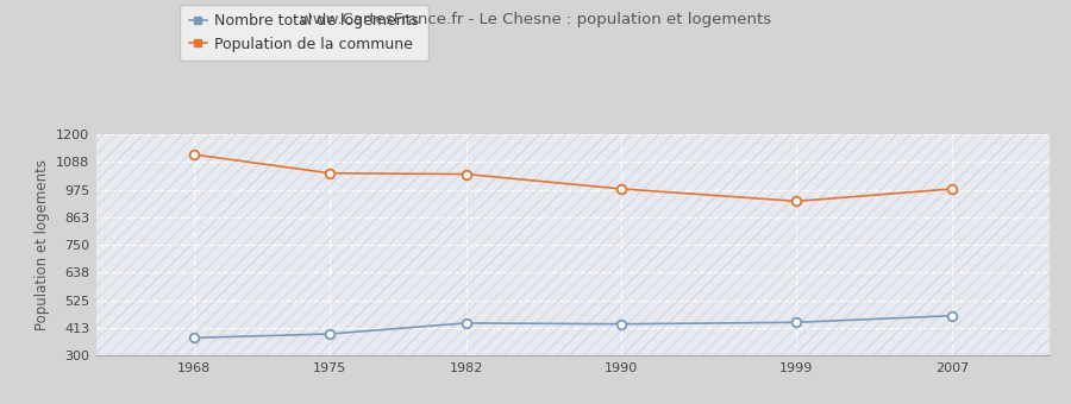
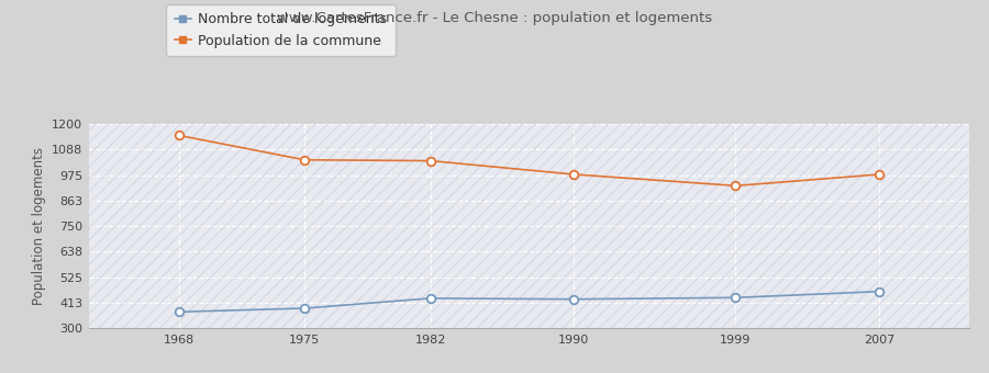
Population de la commune/1968: 1118 -> 1150
